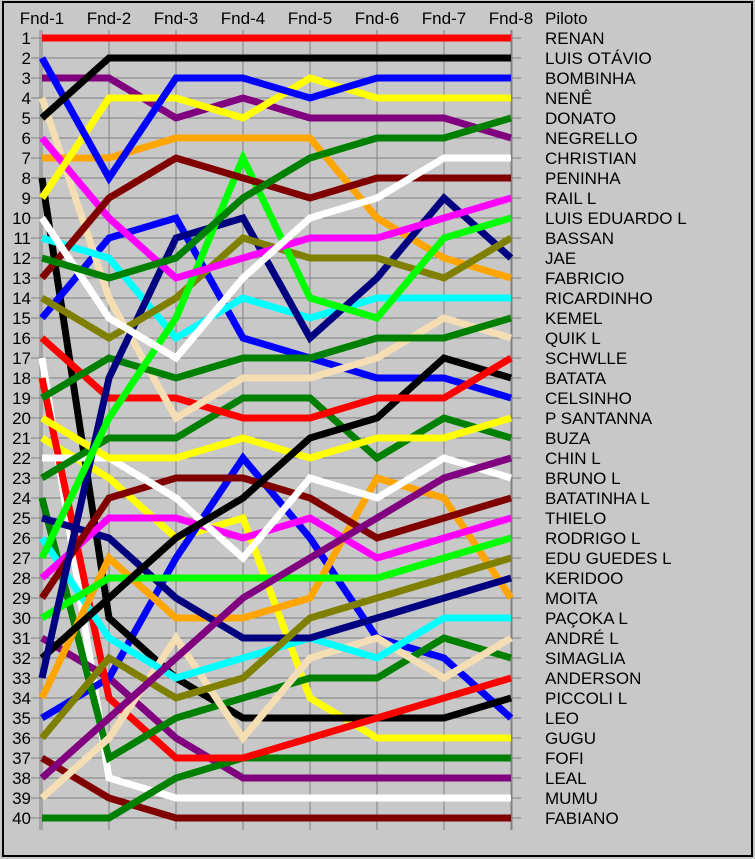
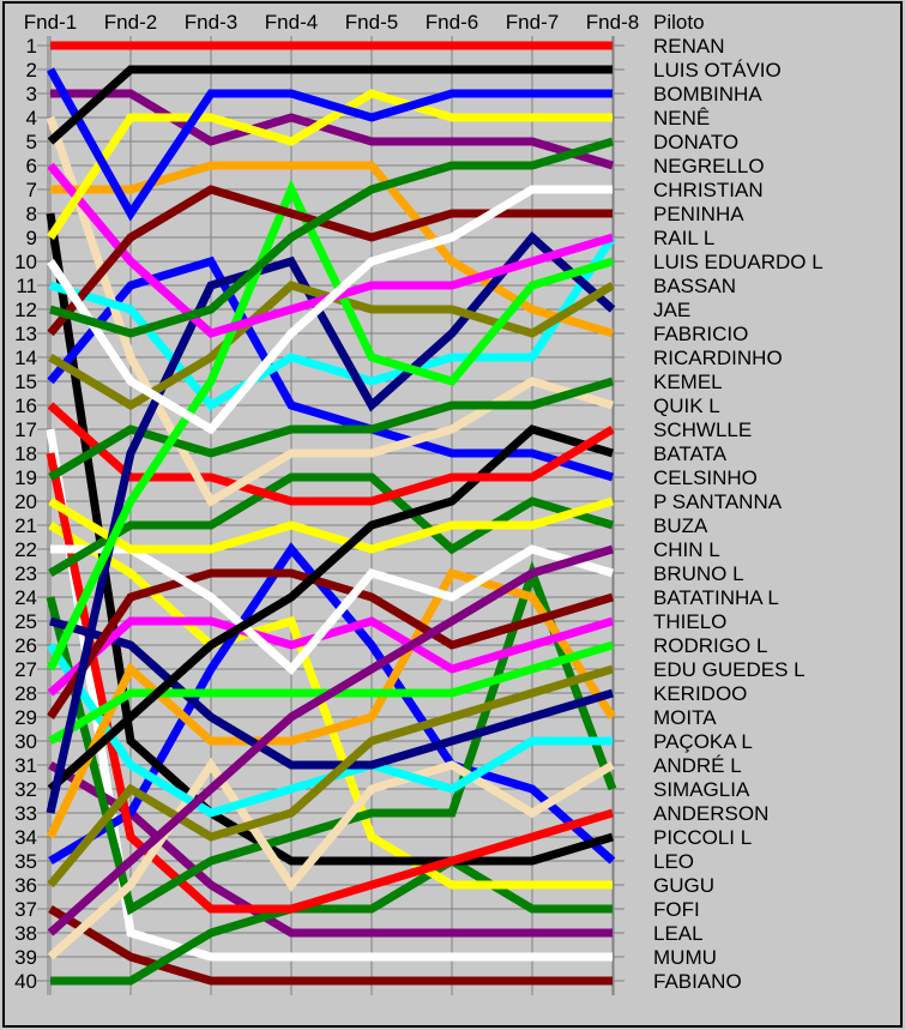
FOFI/Fnd-6: 37 -> 35
SIMAGLIA/Fnd-7: 31 -> 23
RICARDINHO/Fnd-8: 14 -> 9
